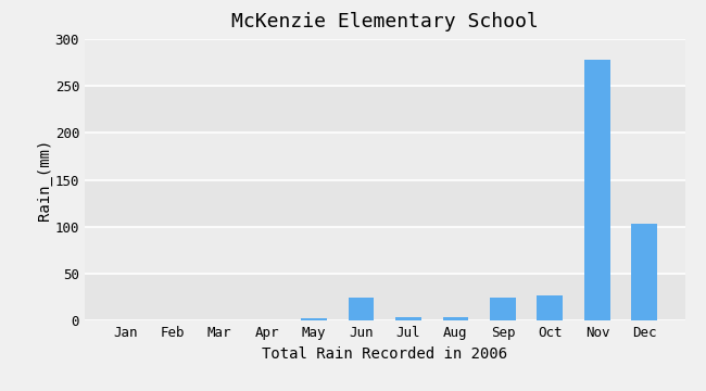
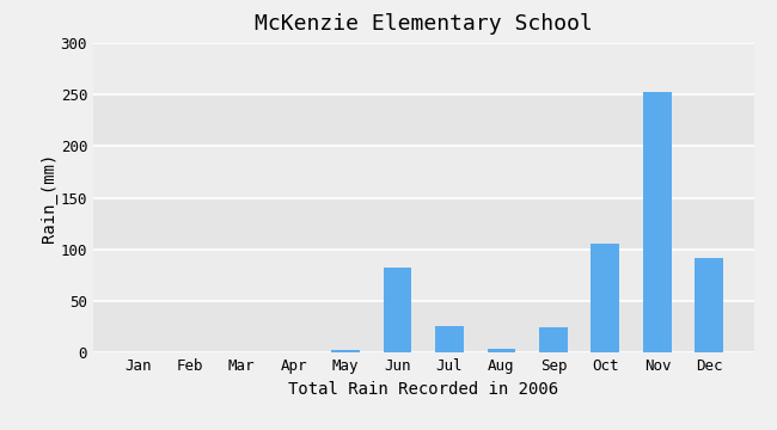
Jun: 25 -> 82
Jul: 4 -> 26
Oct: 27 -> 106
Nov: 278 -> 252
Dec: 103 -> 92
